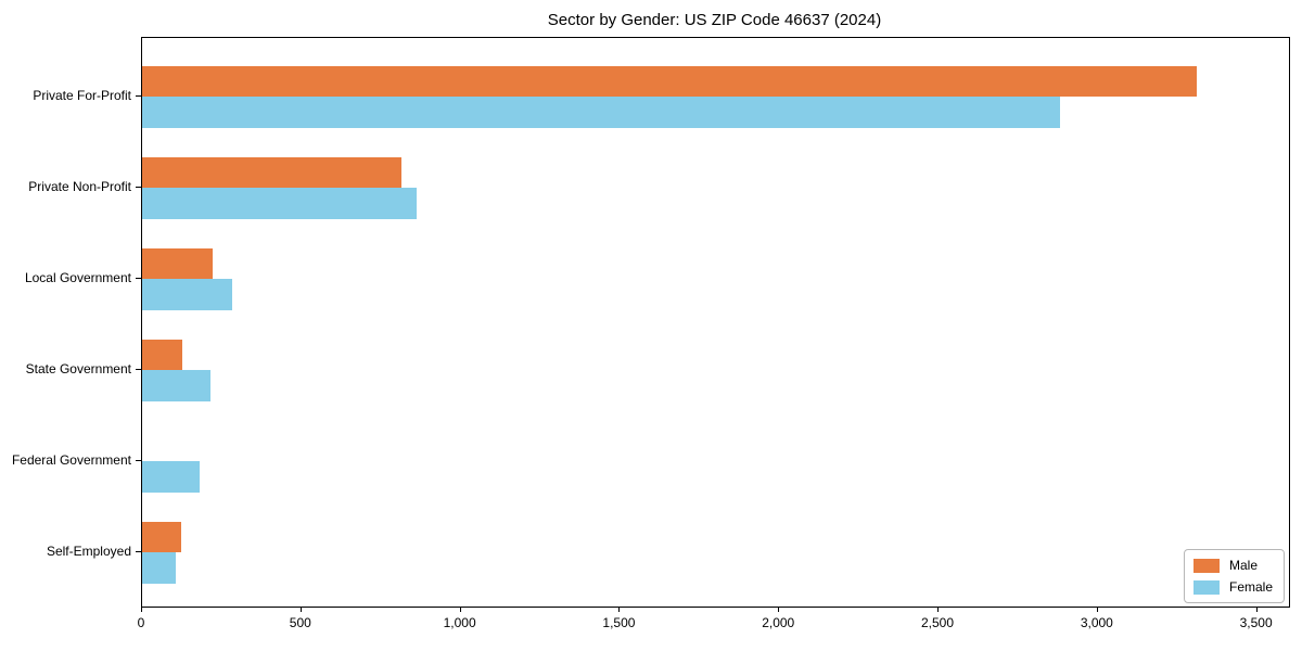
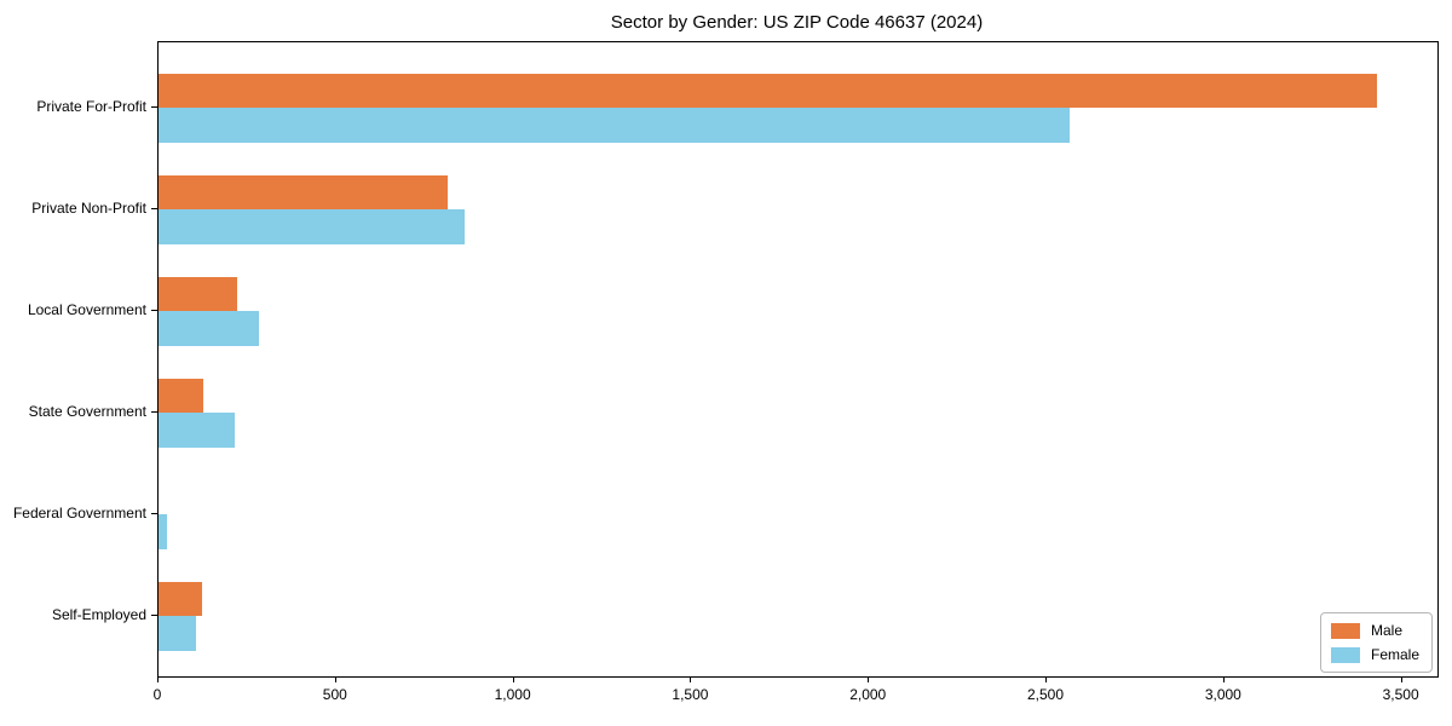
Male/Private For-Profit: 3310 -> 3430
Female/Private For-Profit: 2880 -> 2560
Female/Federal Government: 180 -> 20
